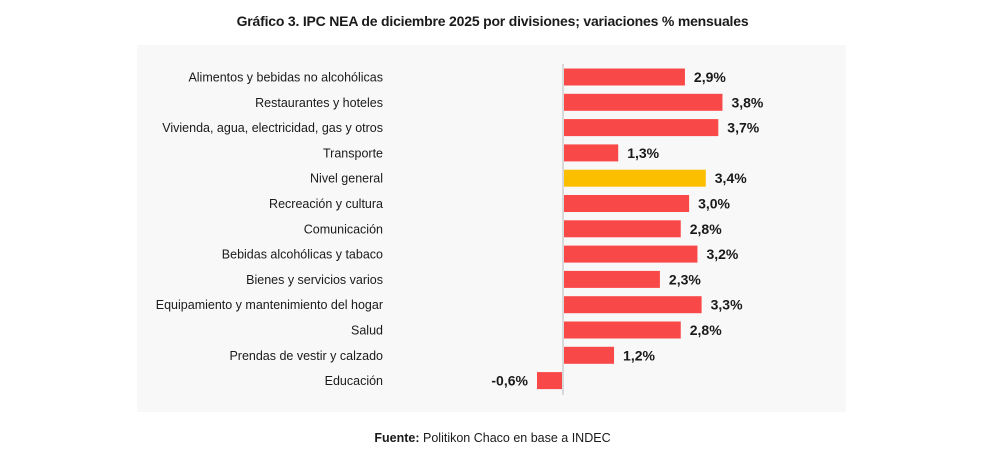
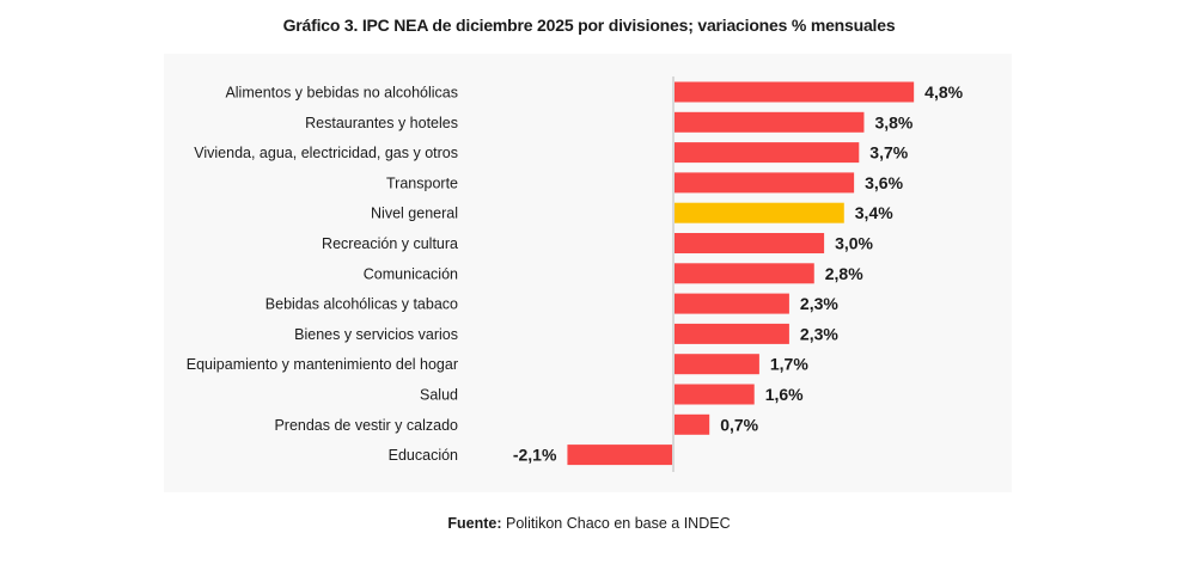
Alimentos y bebidas no alcohólicas: 2,9% -> 4,8%
Transporte: 1,3% -> 3,6%
Bebidas alcohólicas y tabaco: 3,2% -> 2,3%
Equipamiento y mantenimiento del hogar: 3,3% -> 1,7%
Salud: 2,8% -> 1,6%
Prendas de vestir y calzado: 1,2% -> 0,7%
Educación: -0,6% -> -2,1%
